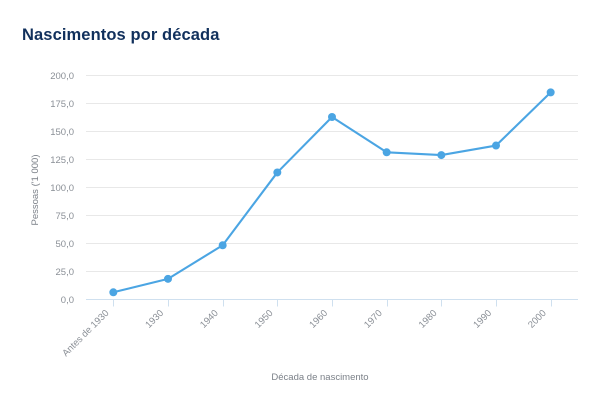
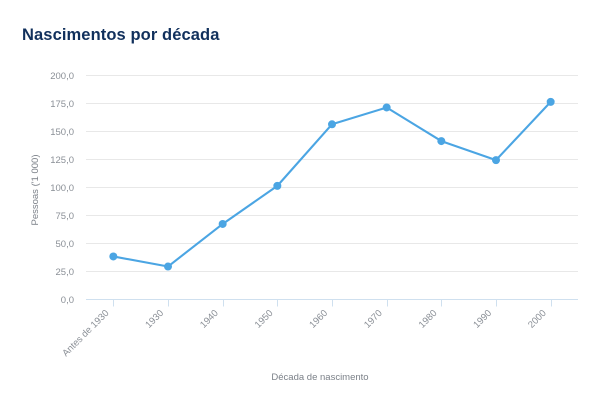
Antes de 1930: 6 -> 38
1930: 18 -> 29
1940: 48 -> 67
1950: 113 -> 101
1960: 162 -> 156
1970: 131 -> 171
1980: 128 -> 141
1990: 137 -> 124
2000: 184 -> 176
